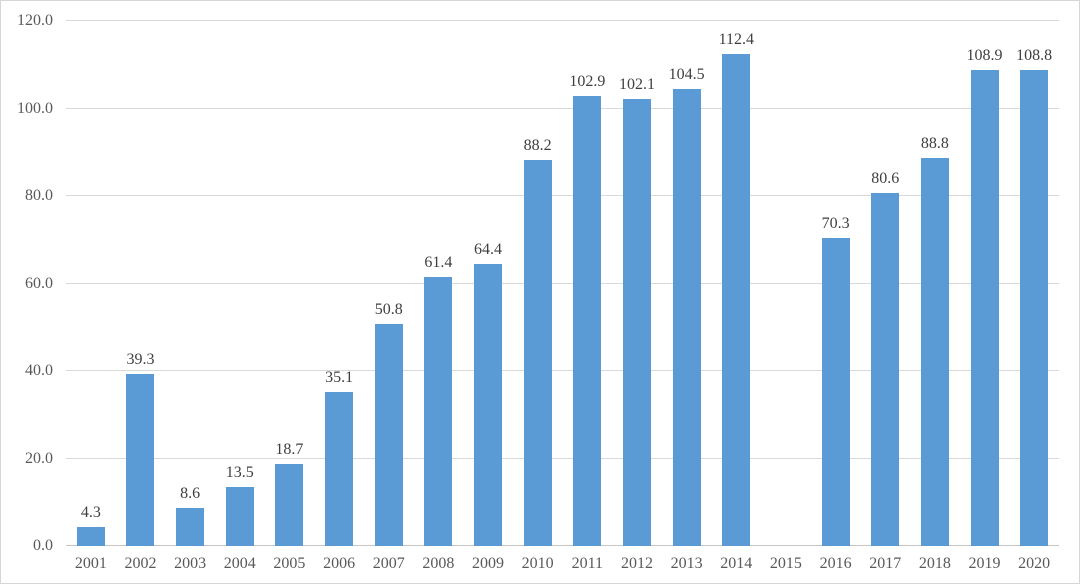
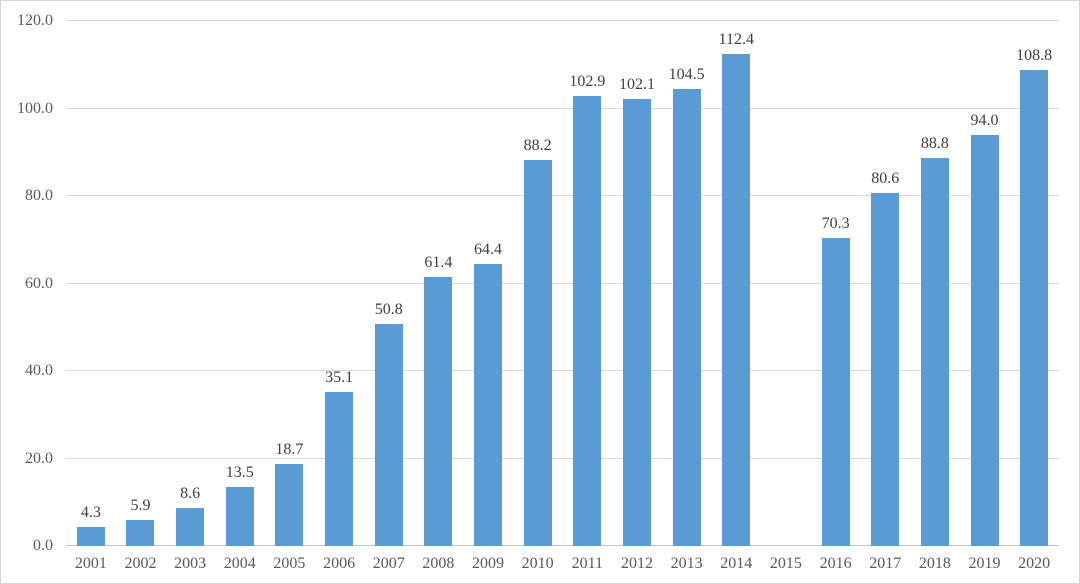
2002: 39.3 -> 5.9
2019: 108.9 -> 94.0
